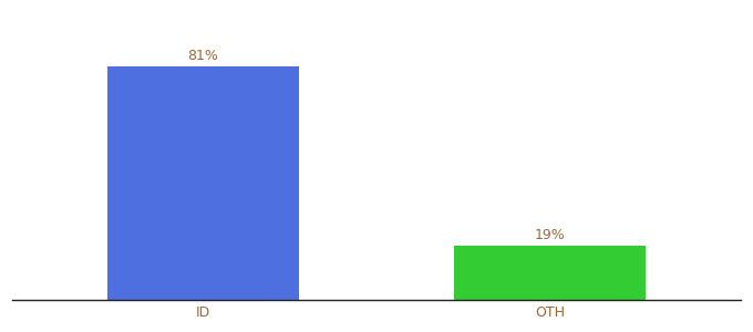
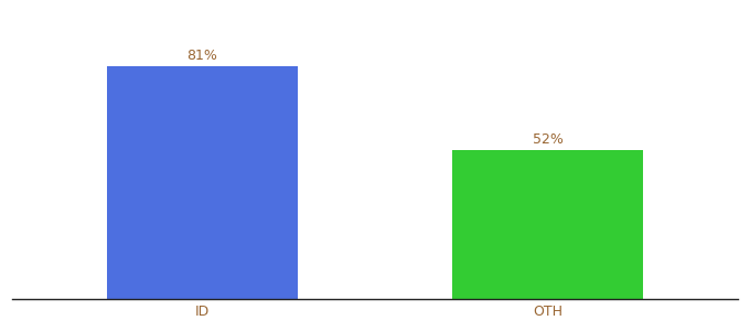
OTH: 19% -> 52%
